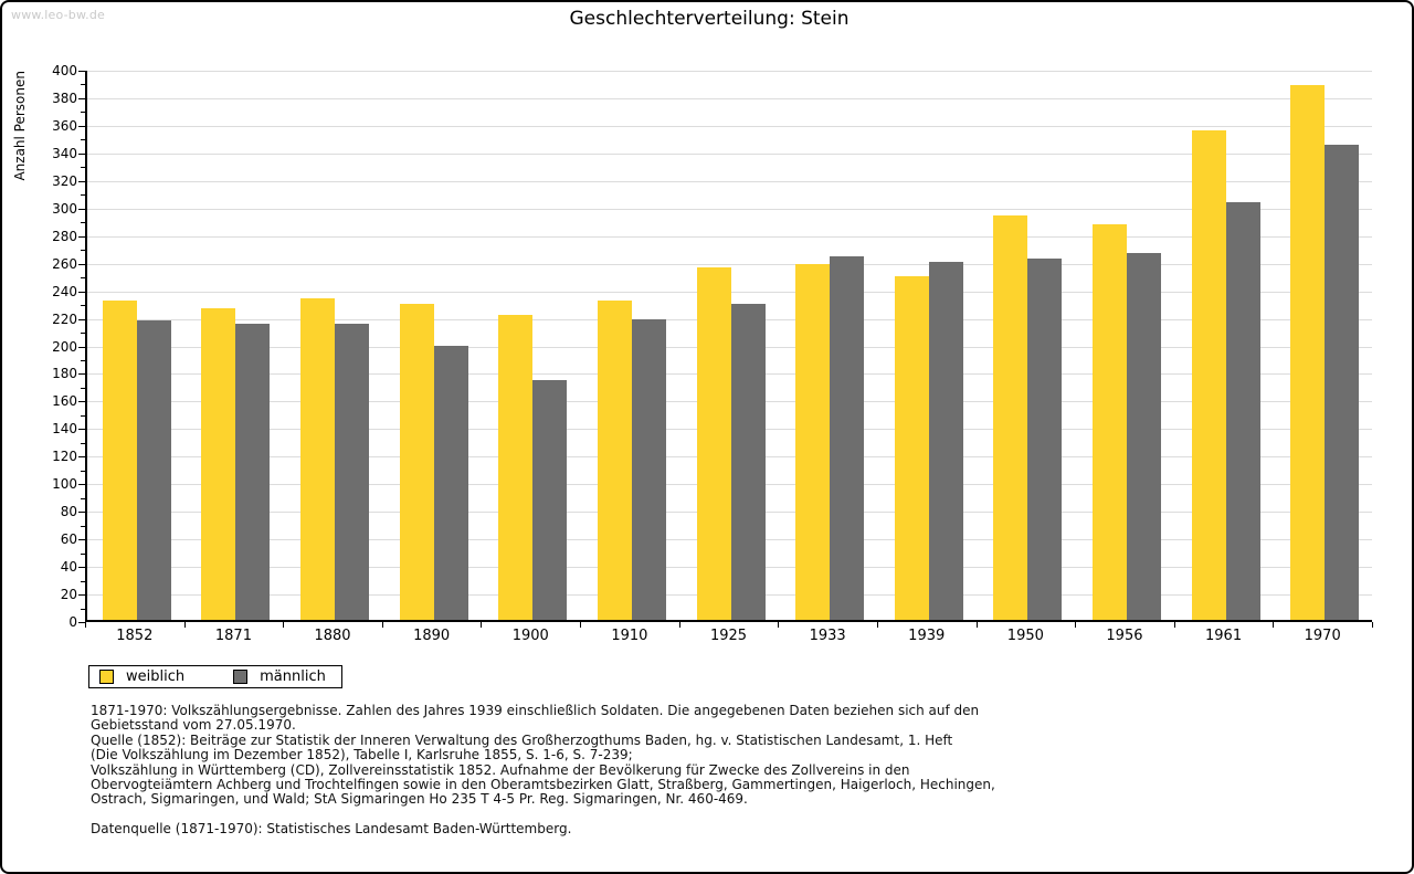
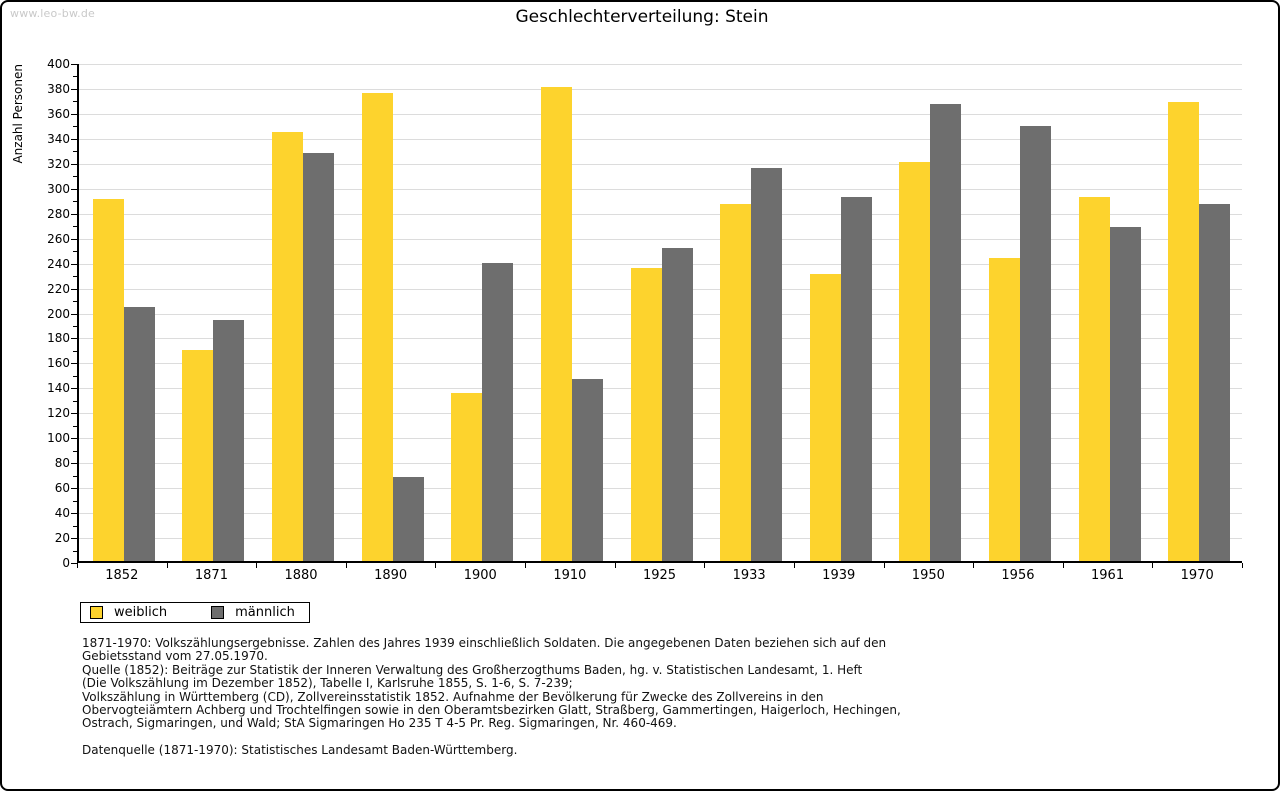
weiblich/1852: 232 -> 290
männlich/1852: 217 -> 204
weiblich/1871: 226 -> 169
männlich/1871: 215 -> 193
weiblich/1880: 233 -> 344
männlich/1880: 215 -> 327
weiblich/1890: 229 -> 375
männlich/1890: 199 -> 67
weiblich/1900: 221 -> 135
männlich/1900: 174 -> 239
weiblich/1910: 232 -> 380
männlich/1910: 218 -> 146
weiblich/1925: 256 -> 235
männlich/1925: 229 -> 251
weiblich/1933: 258 -> 286
männlich/1933: 264 -> 315
weiblich/1939: 249 -> 230
männlich/1939: 260 -> 292
weiblich/1950: 293 -> 320
männlich/1950: 262 -> 366
weiblich/1956: 287 -> 243
männlich/1956: 266 -> 349
weiblich/1961: 355 -> 292
männlich/1961: 303 -> 268
weiblich/1970: 388 -> 368
männlich/1970: 345 -> 286
